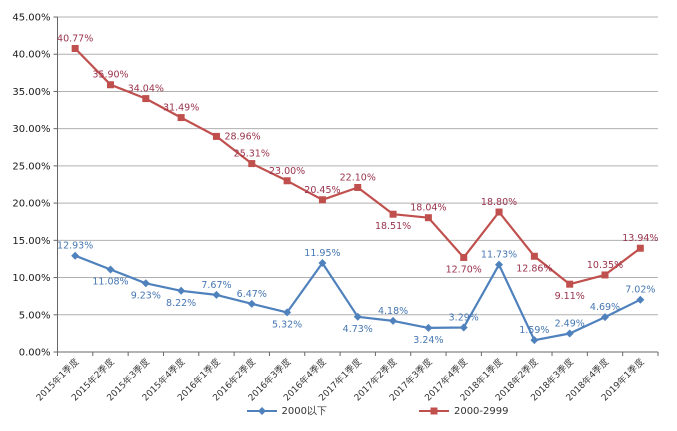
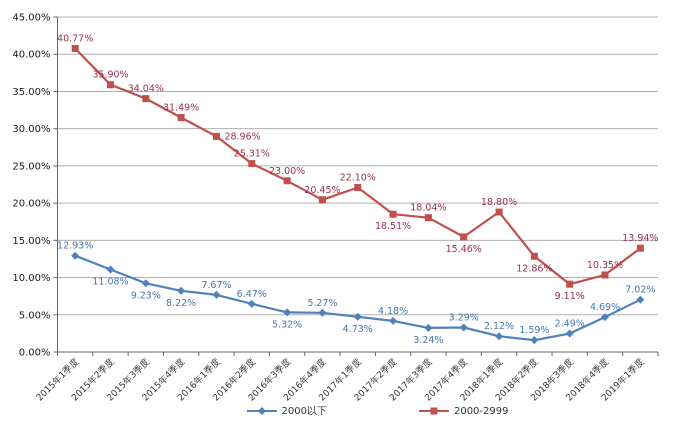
2000以下/2016年4季度: 11.95% -> 5.27%
2000-2999/2017年4季度: 12.70% -> 15.46%
2000以下/2018年1季度: 11.73% -> 2.12%
